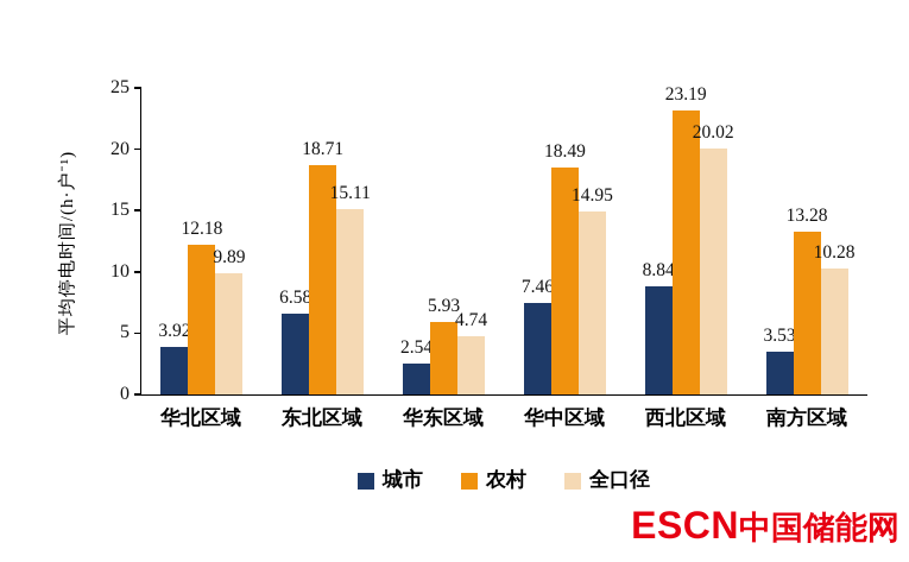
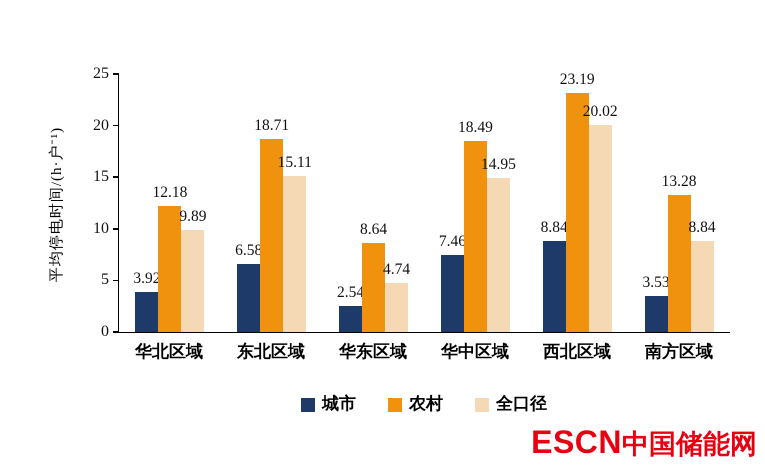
农村/华东区域: 5.93 -> 8.64
全口径/南方区域: 10.28 -> 8.84
